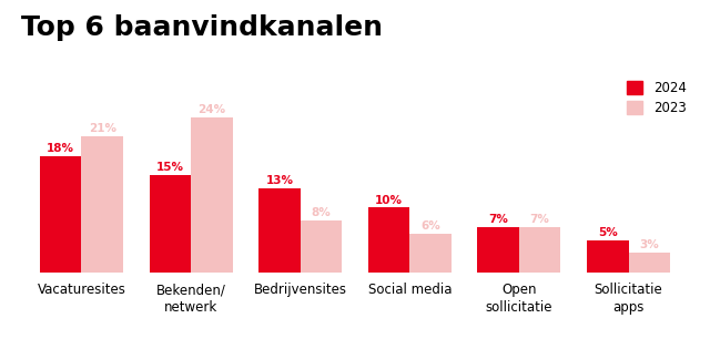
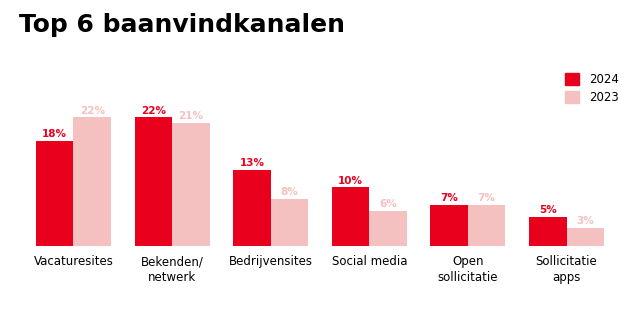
2023/Vacaturesites: 21% -> 22%
2024/Bekenden/ netwerk: 15% -> 22%
2023/Bekenden/ netwerk: 24% -> 21%
